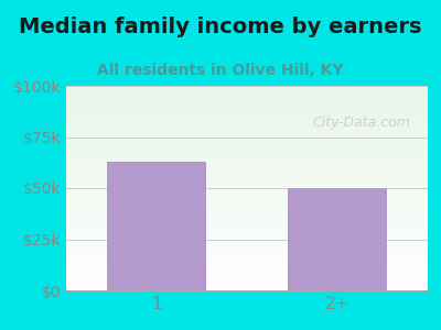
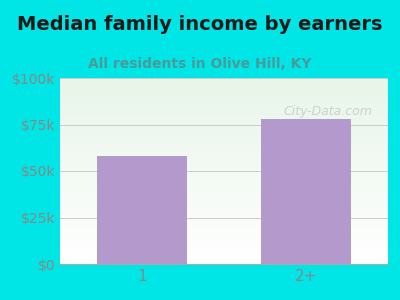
1: $63k -> $58k
2+: $50k -> $78k
